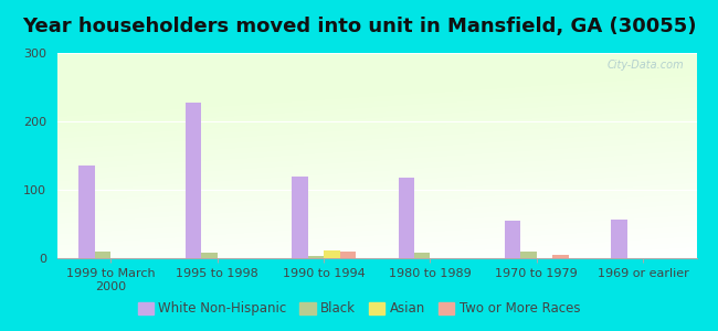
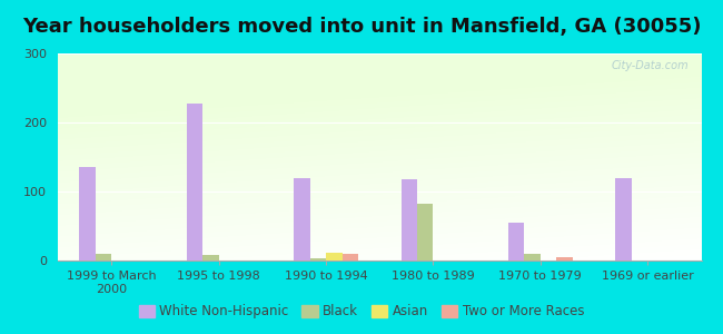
Black/1980 to 1989: 8 -> 82
White Non-Hispanic/1969 or earlier: 57 -> 120
